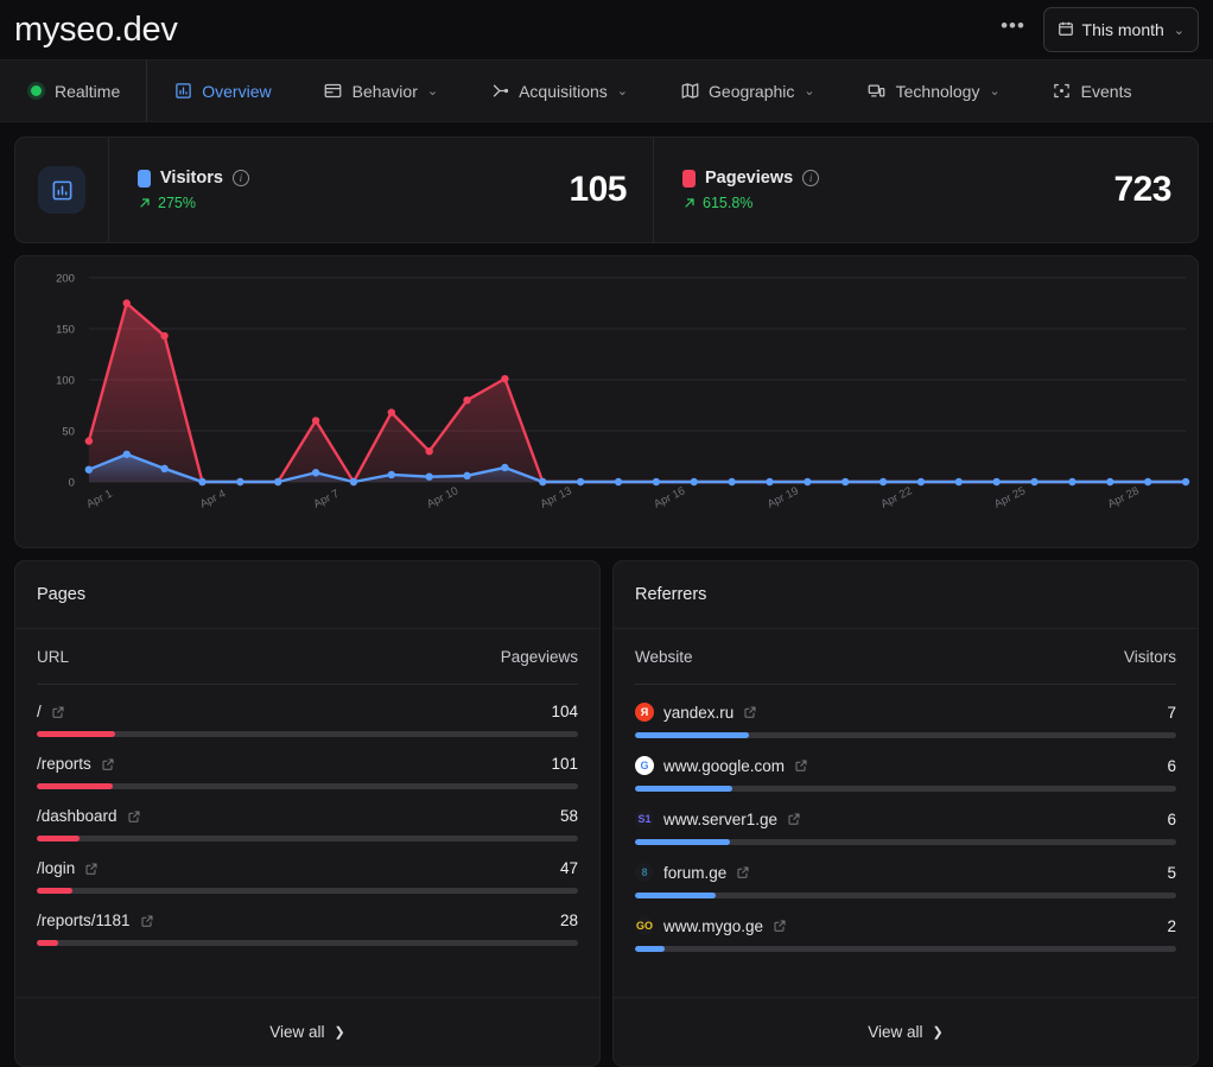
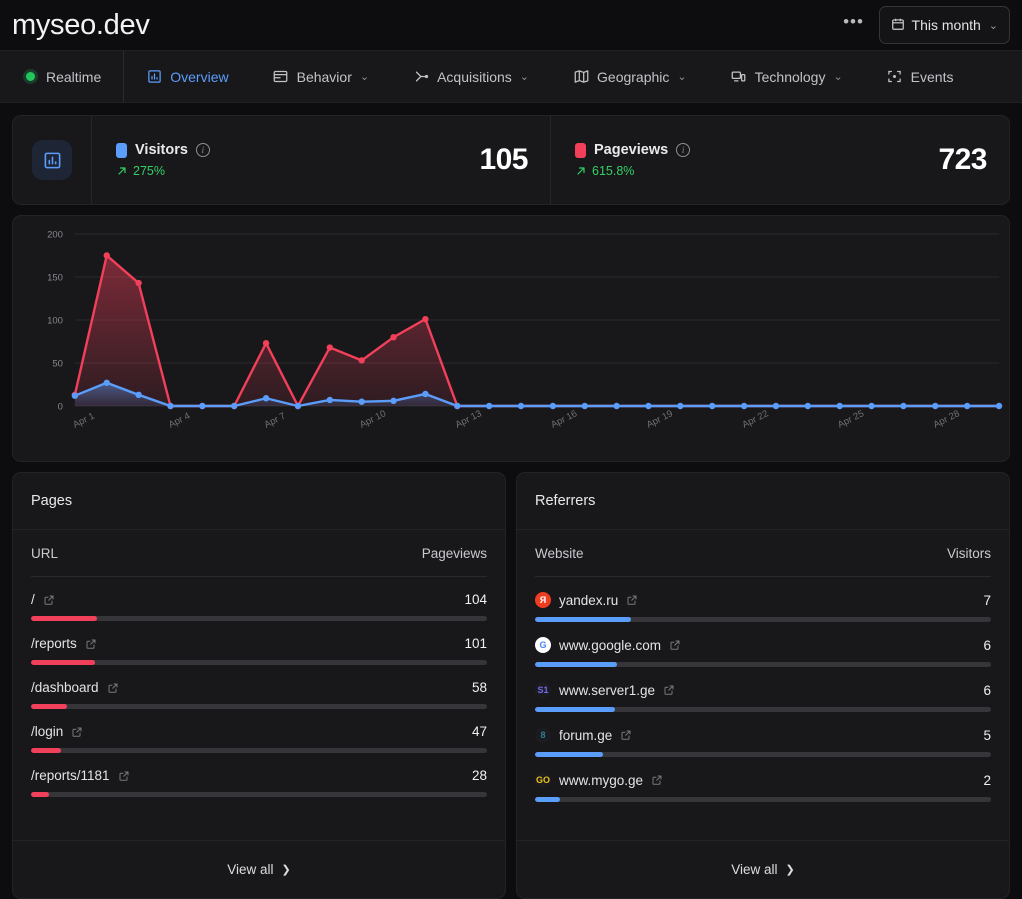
Pageviews/Apr 1: 40 -> 10
Pageviews/Apr 7: 60 -> 70
Pageviews/Apr 10: 30 -> 50
